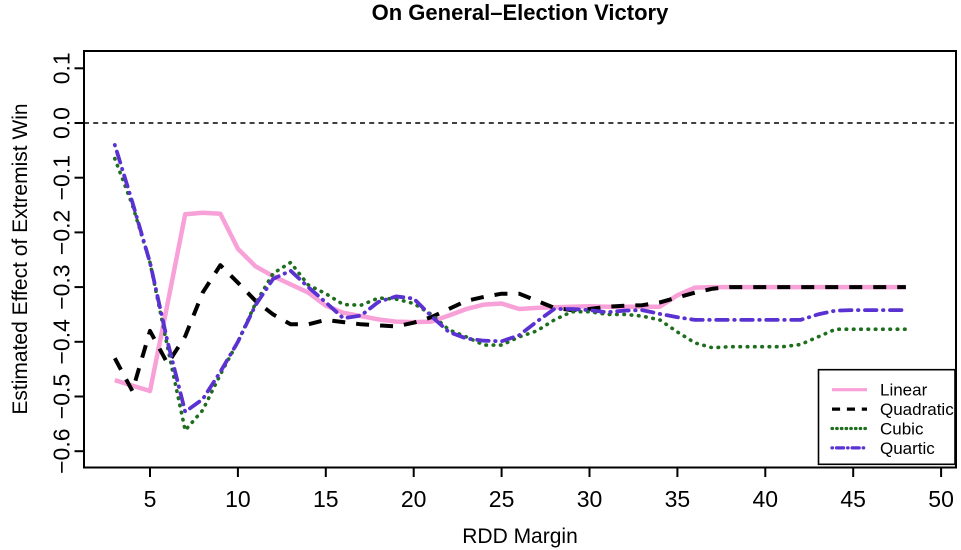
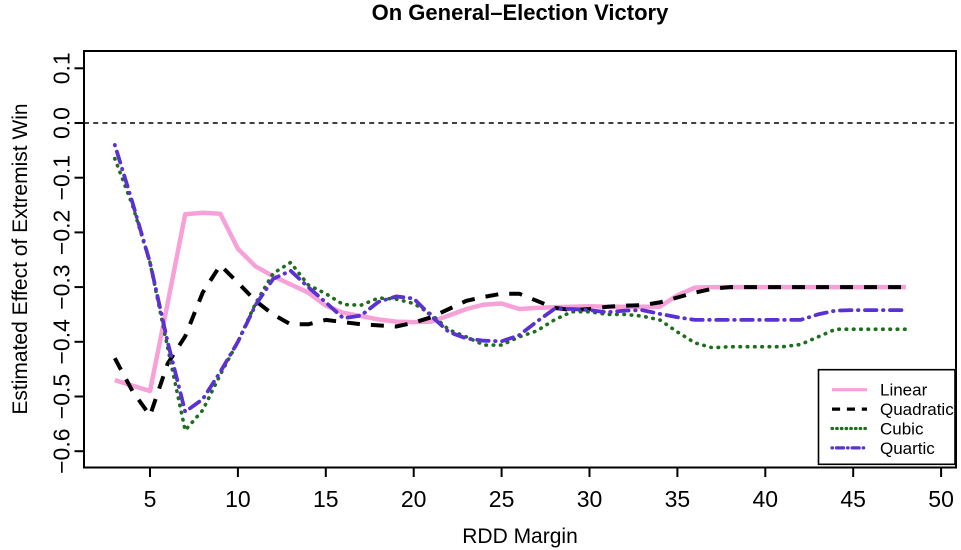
Quadratic/5: -0.38 -> -0.54
